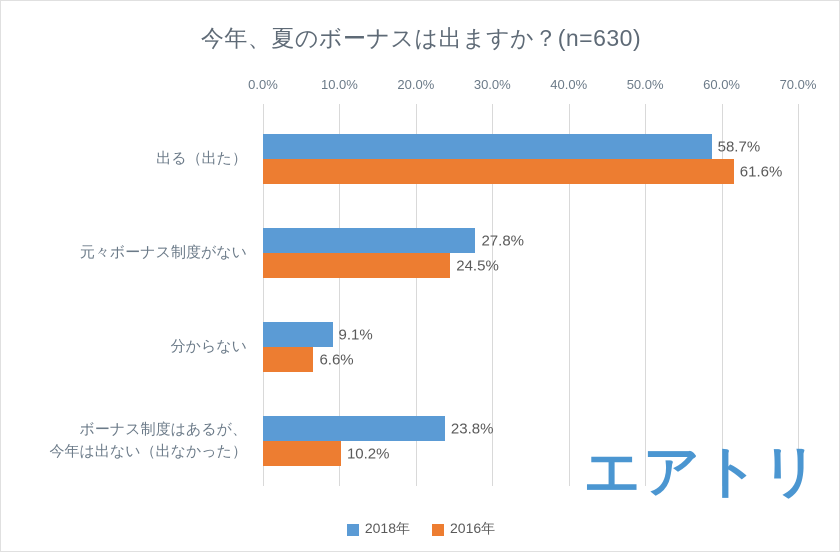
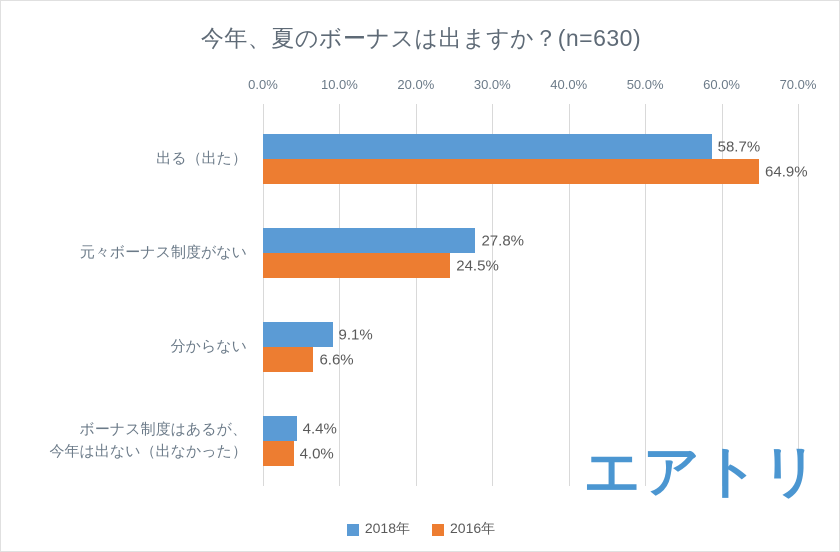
2016年/出る（出た）: 61.6% -> 64.9%
2018年/ボーナス制度はあるが、 今年は出ない（出なかった）: 23.8% -> 4.4%
2016年/ボーナス制度はあるが、 今年は出ない（出なかった）: 10.2% -> 4.0%
